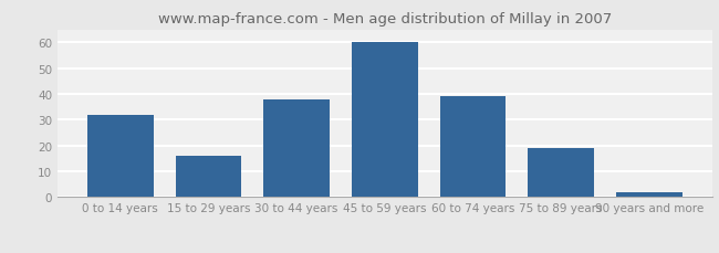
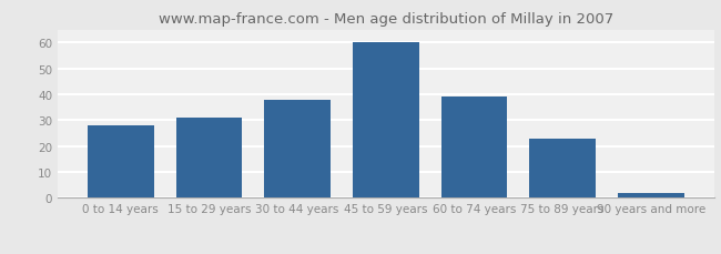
0 to 14 years: 32 -> 28
15 to 29 years: 16 -> 31
75 to 89 years: 19 -> 23
